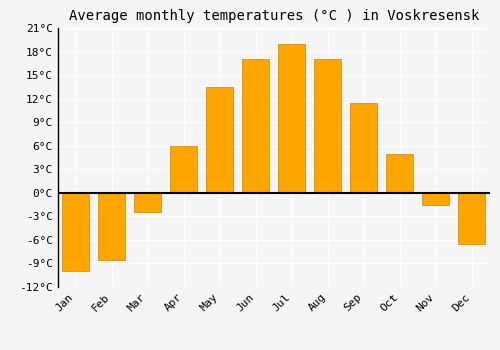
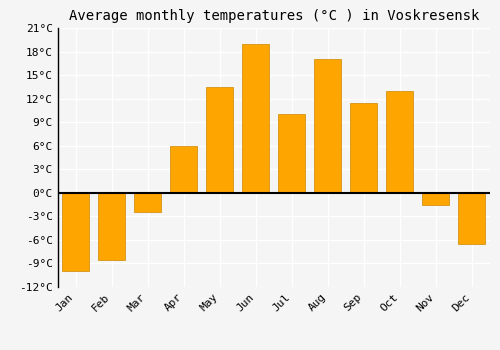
Jun: 17.0°C -> 19.0°C
Jul: 19.0°C -> 10.0°C
Oct: 5.0°C -> 13.0°C
